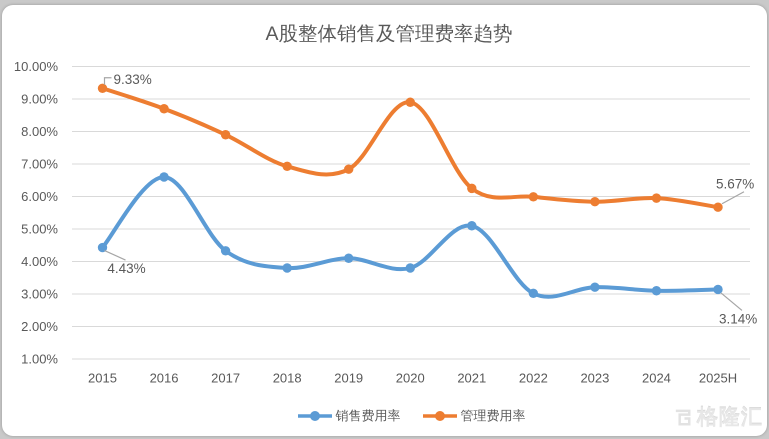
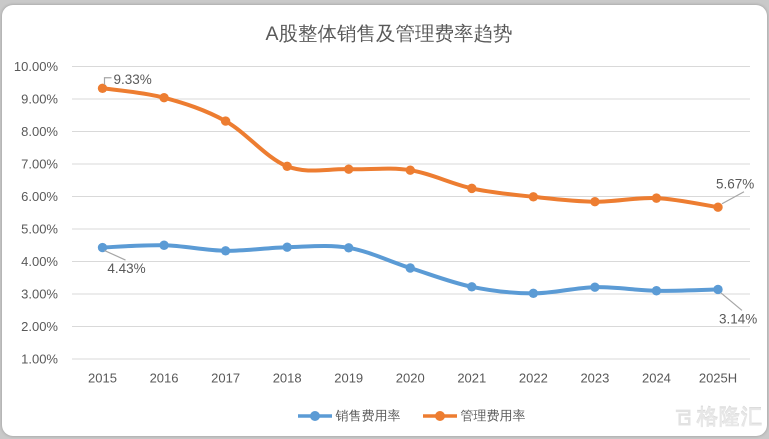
销售费用率/2016: 6.6% -> 4.5%
管理费用率/2016: 8.7% -> 9.0%
管理费用率/2017: 7.9% -> 8.3%
销售费用率/2018: 3.8% -> 4.4%
销售费用率/2019: 4.1% -> 4.4%
管理费用率/2020: 8.9% -> 6.8%
销售费用率/2021: 5.1% -> 3.2%
